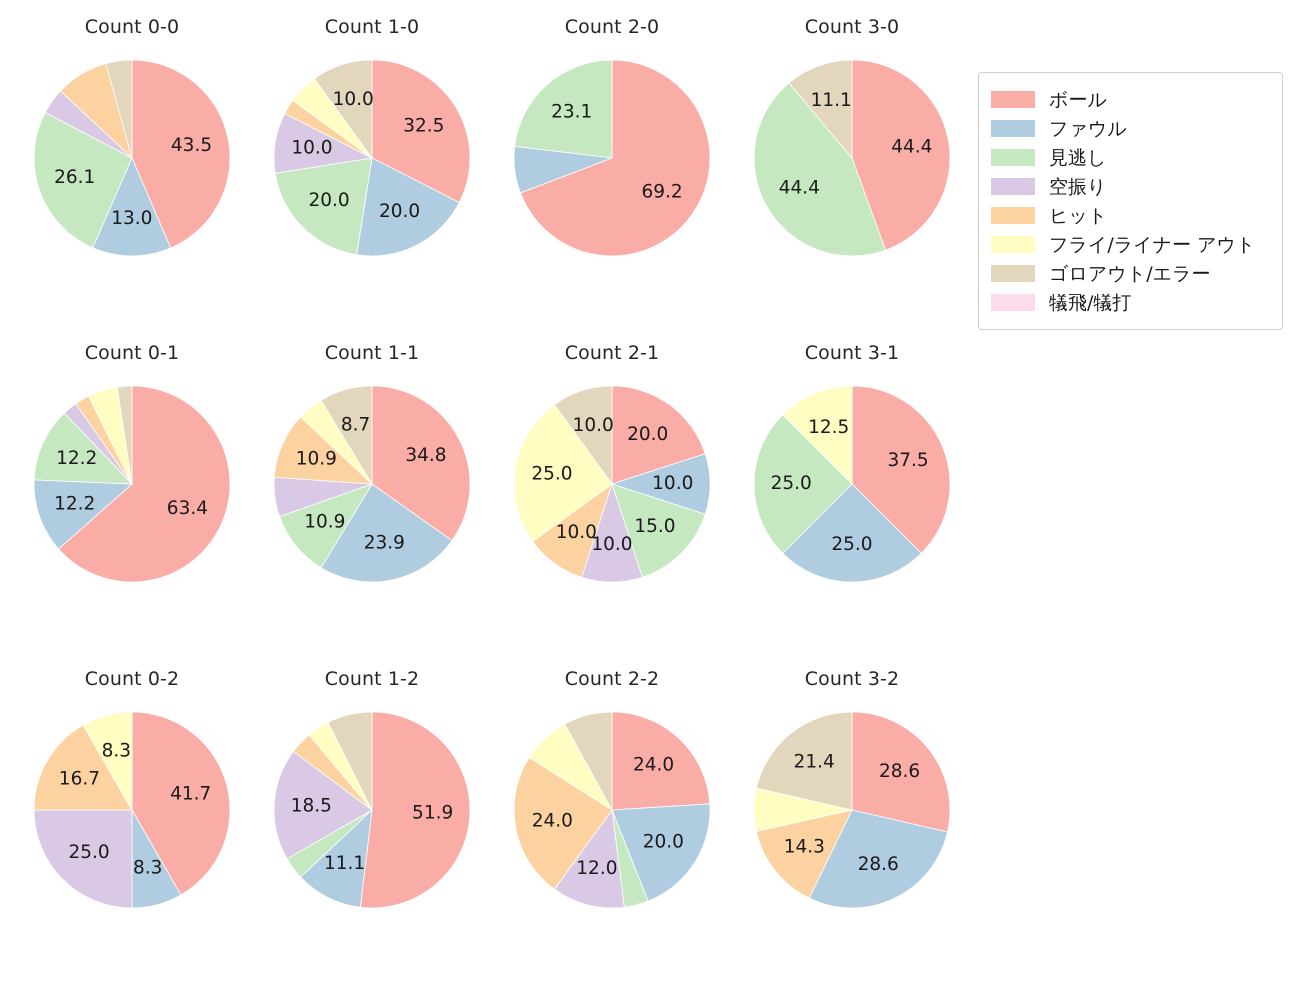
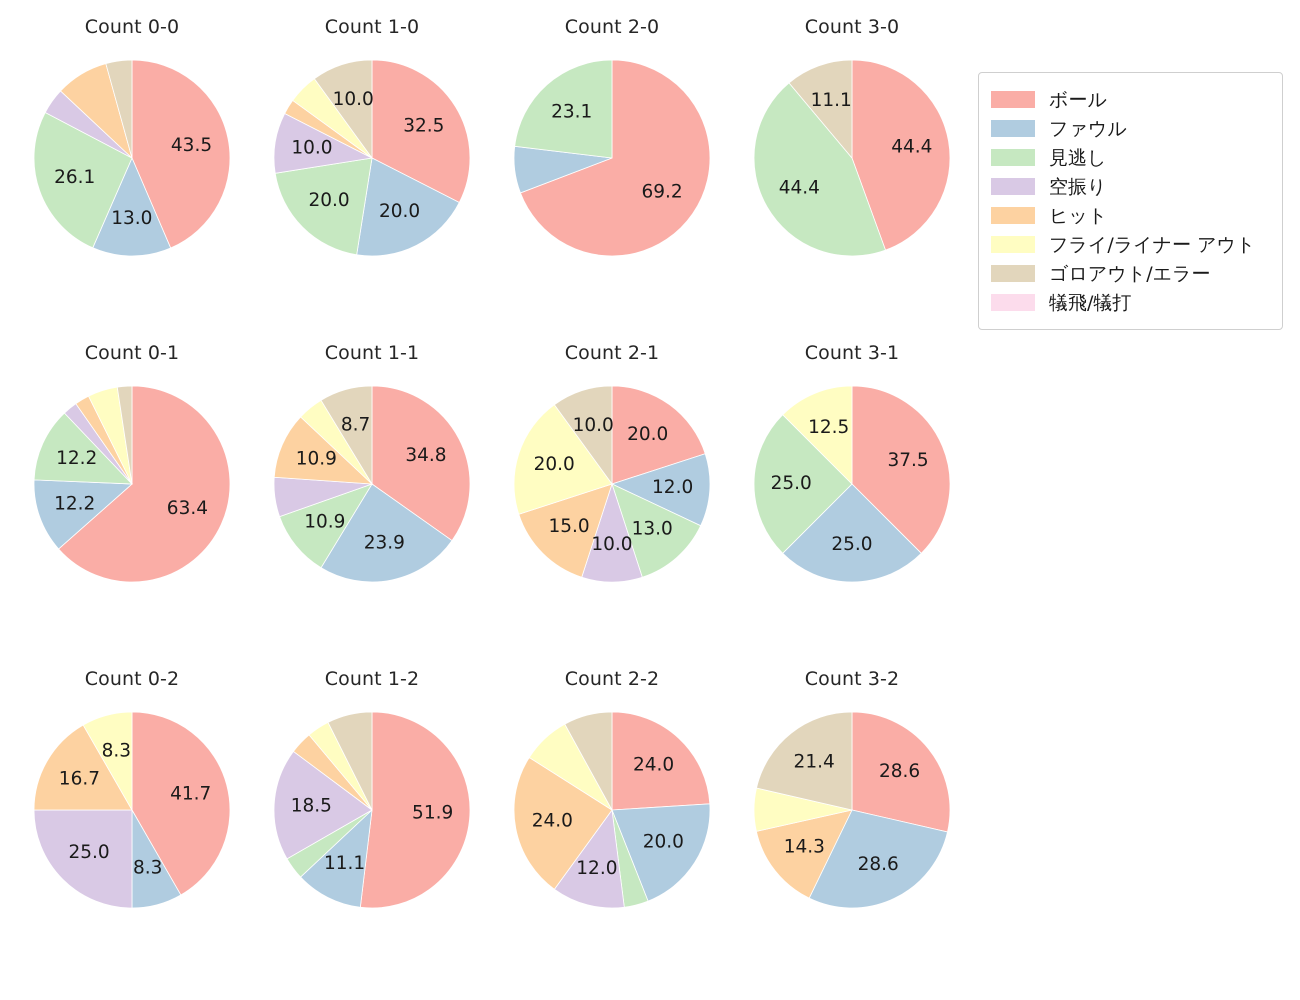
Count 2-1/ファウル: 10.0 -> 12.0
Count 2-1/見逃し: 15.0 -> 13.0
Count 2-1/ヒット: 10.0 -> 15.0
Count 2-1/フライ/ライナー アウト: 25.0 -> 20.0
